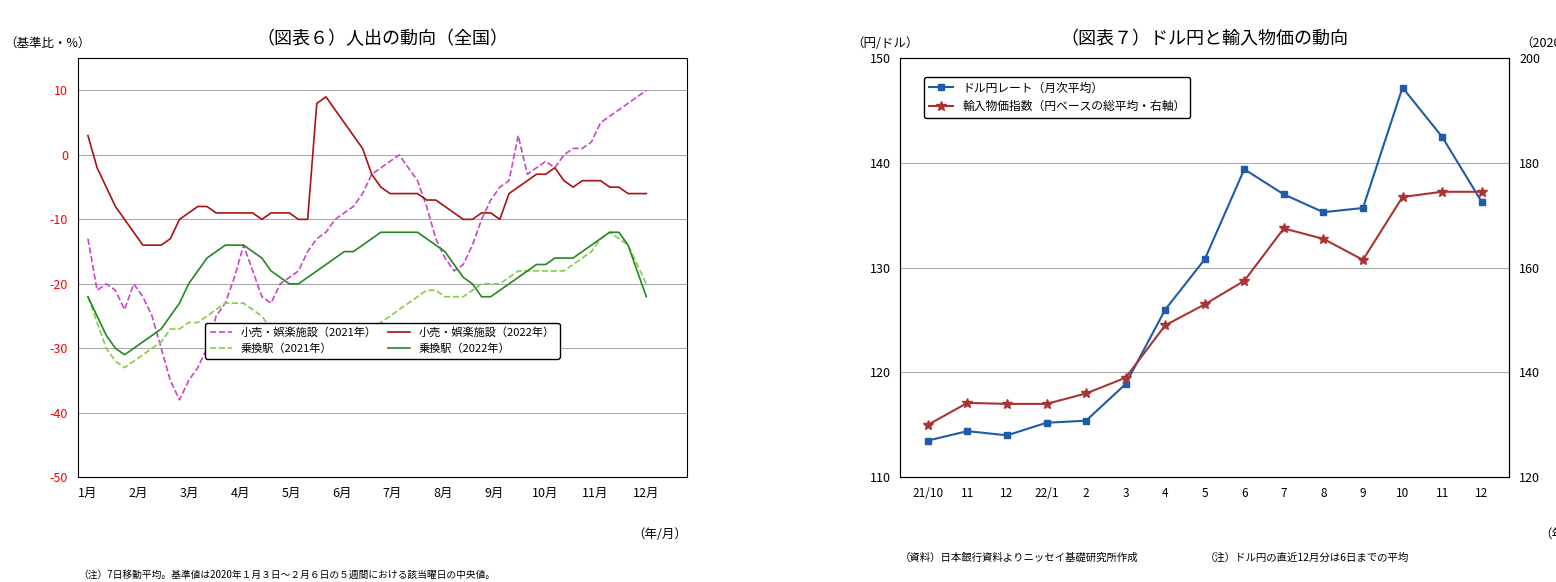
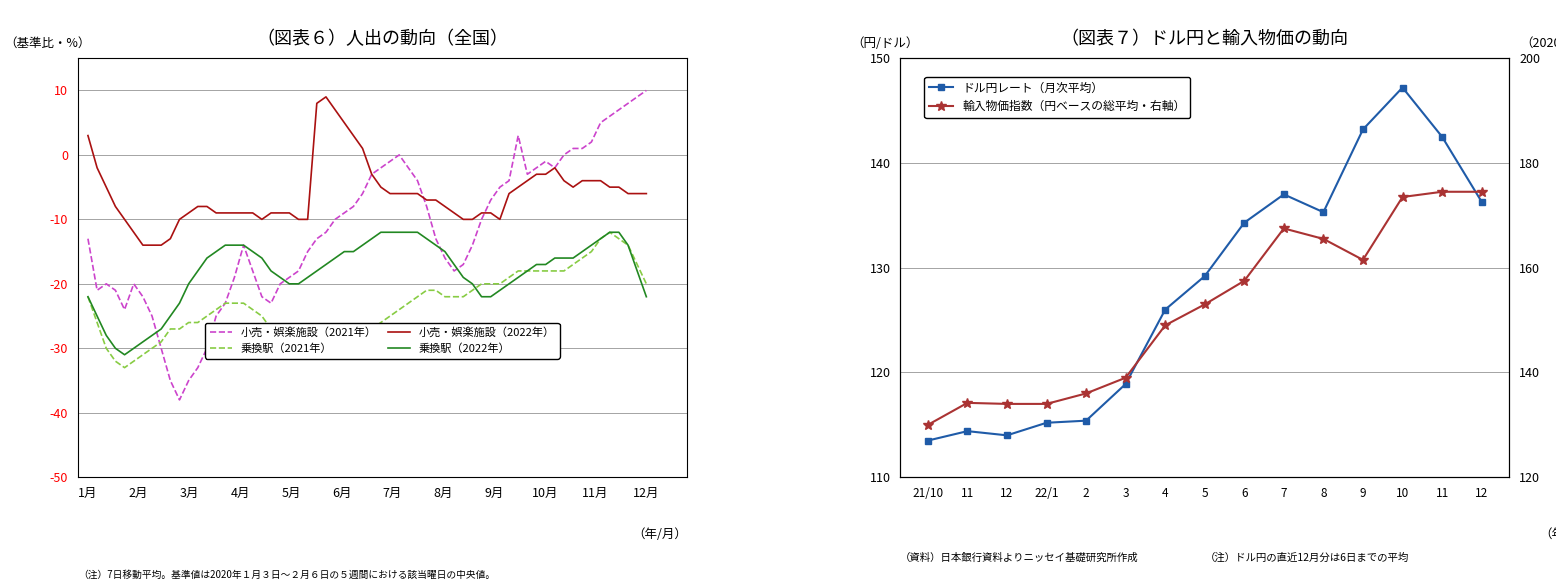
（図表７）ドル円と輸入物価の動向/ドル円レート（月次平均）/5: 130.8 -> 129.2
（図表７）ドル円と輸入物価の動向/ドル円レート（月次平均）/6: 139.4 -> 134.3
（図表７）ドル円と輸入物価の動向/ドル円レート（月次平均）/9: 135.7 -> 143.2
